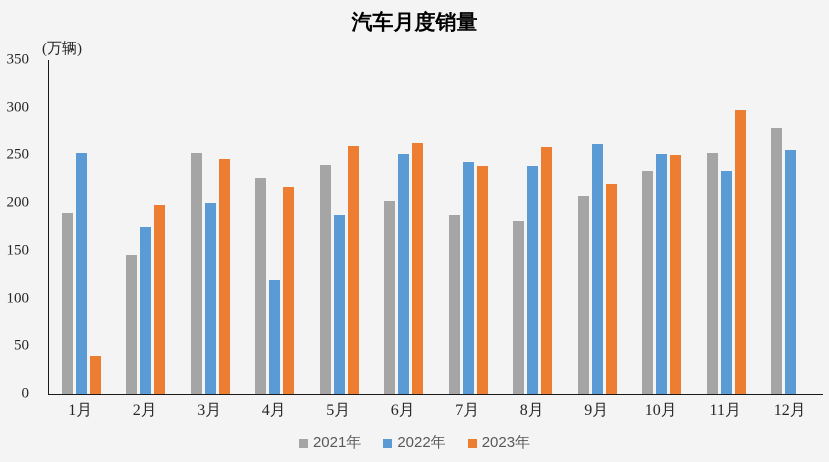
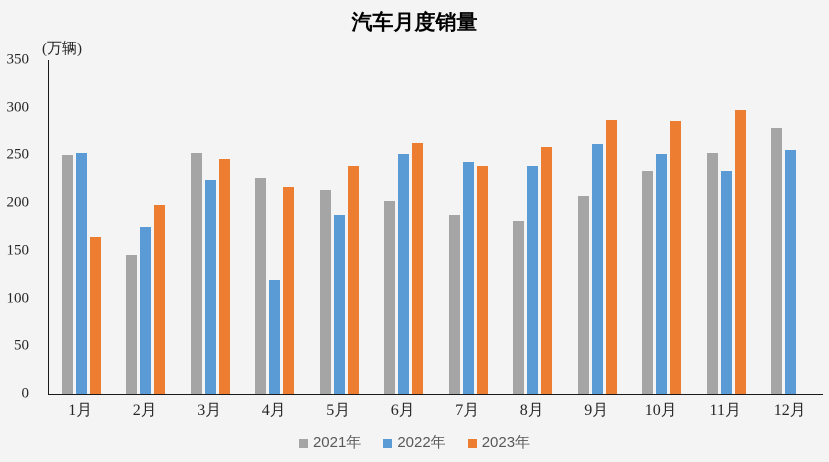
2021年/1月: 190 -> 250
2023年/1月: 40 -> 160
2022年/3月: 200 -> 220
2021年/5月: 240 -> 210
2023年/5月: 260 -> 240
2023年/9月: 220 -> 290
2023年/10月: 250 -> 290
